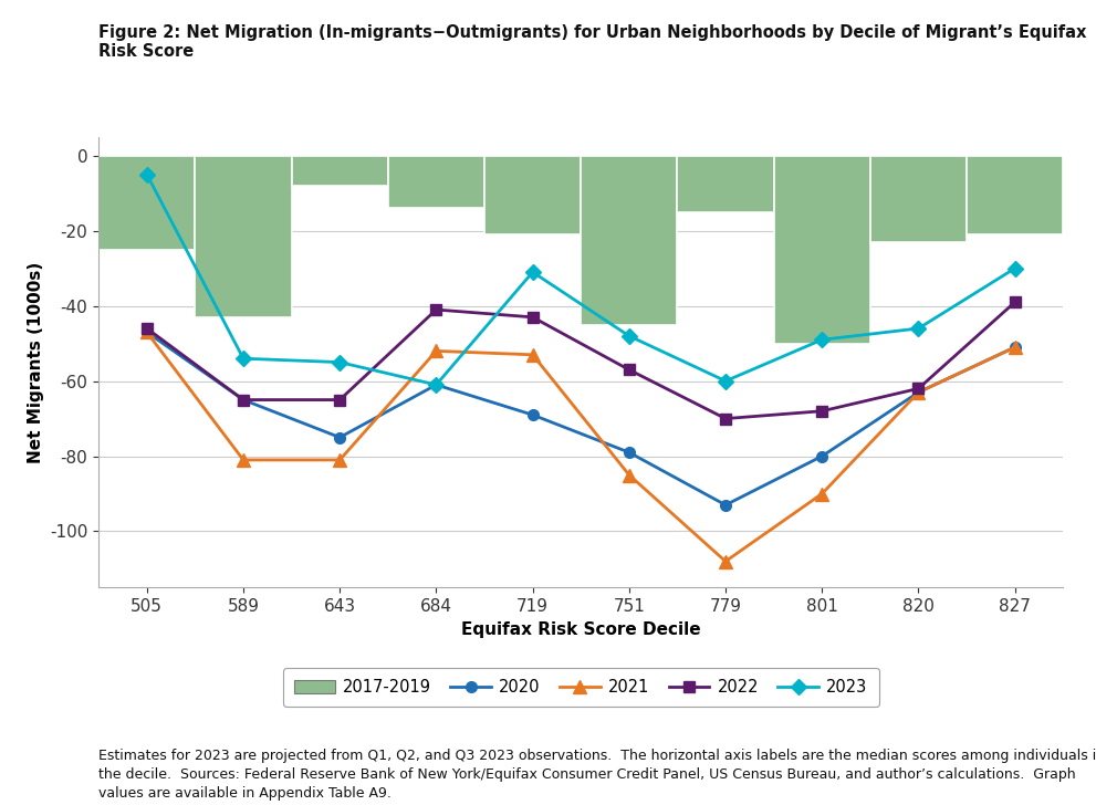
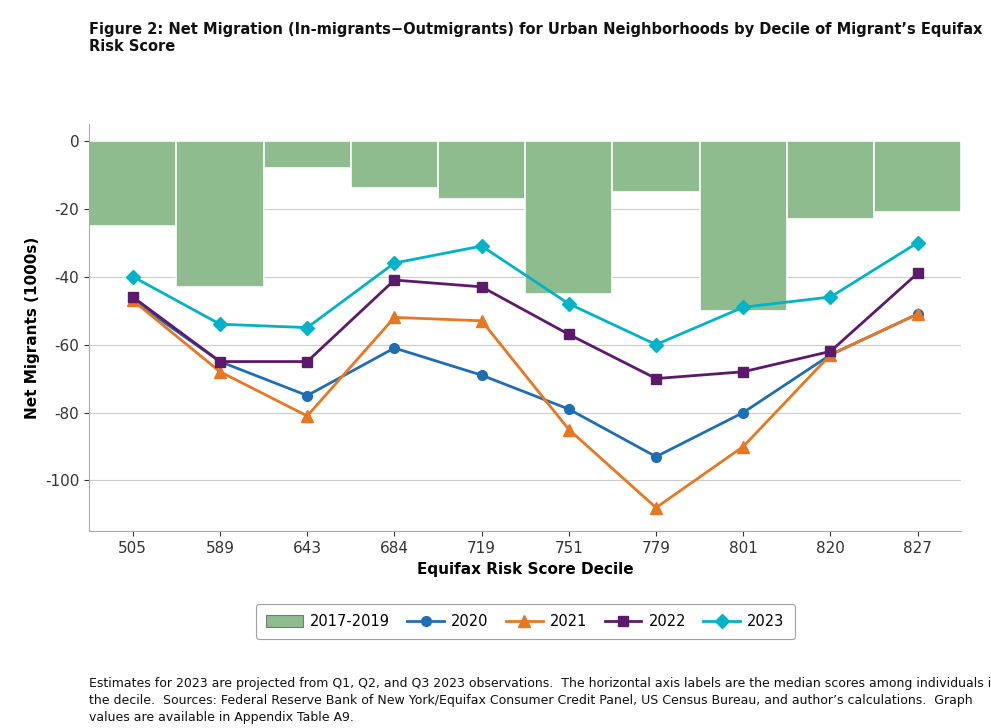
2023/505: -5 -> -40
2021/589: -81 -> -68
2023/684: -61 -> -36
2017-2019/719: -21 -> -17
